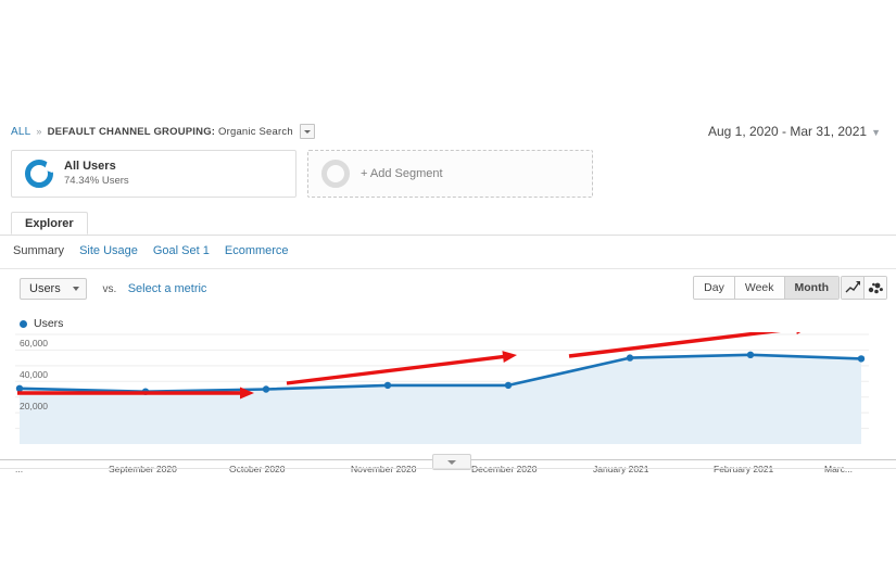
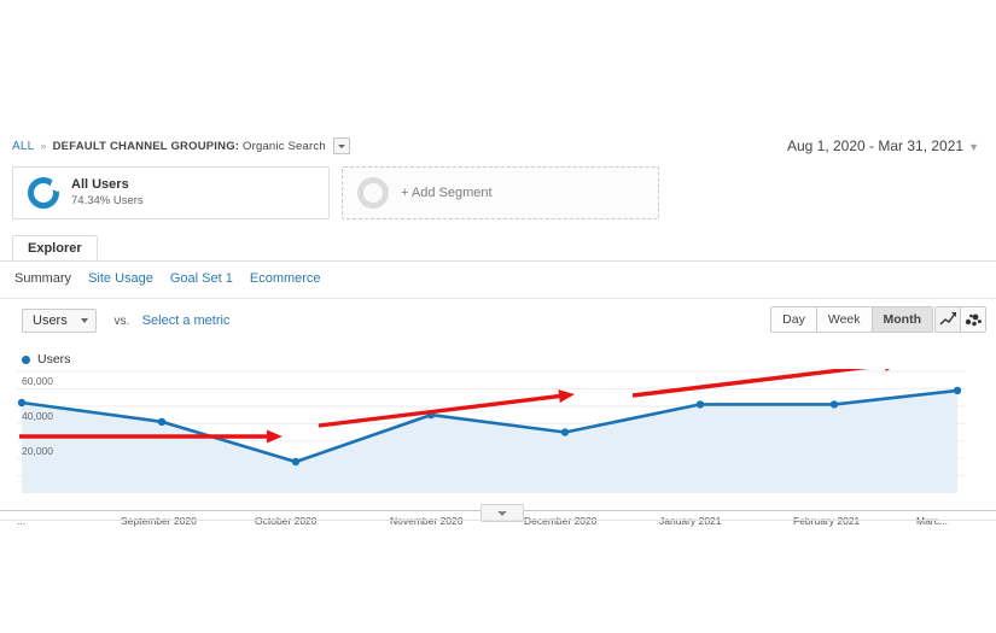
...: 36000 -> 52000
September 2020: 34000 -> 41000
October 2020: 35000 -> 18000
November 2020: 38000 -> 45000
December 2020: 38000 -> 35000
January 2021: 55000 -> 51000
February 2021: 57000 -> 51000
Marc...: 54000 -> 59000
